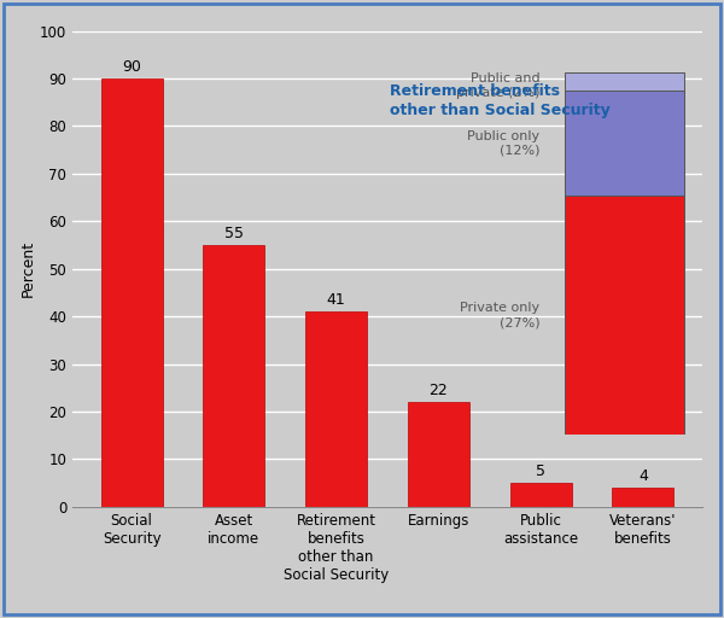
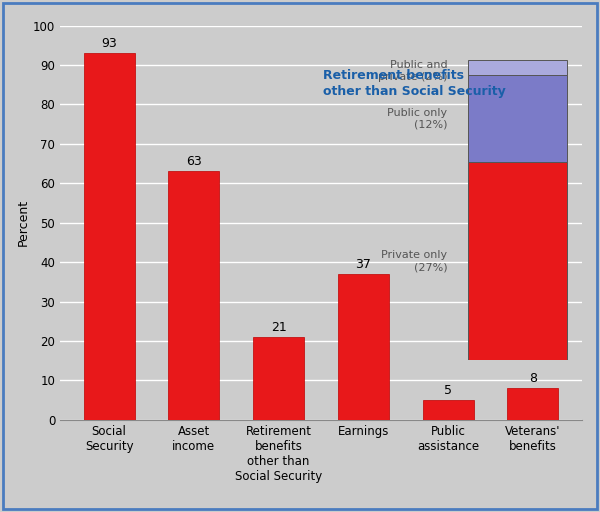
Social Security: 90 -> 93
Asset income: 55 -> 63
Retirement benefits other than Social Security: 41 -> 21
Earnings: 22 -> 37
Veterans' benefits: 4 -> 8
